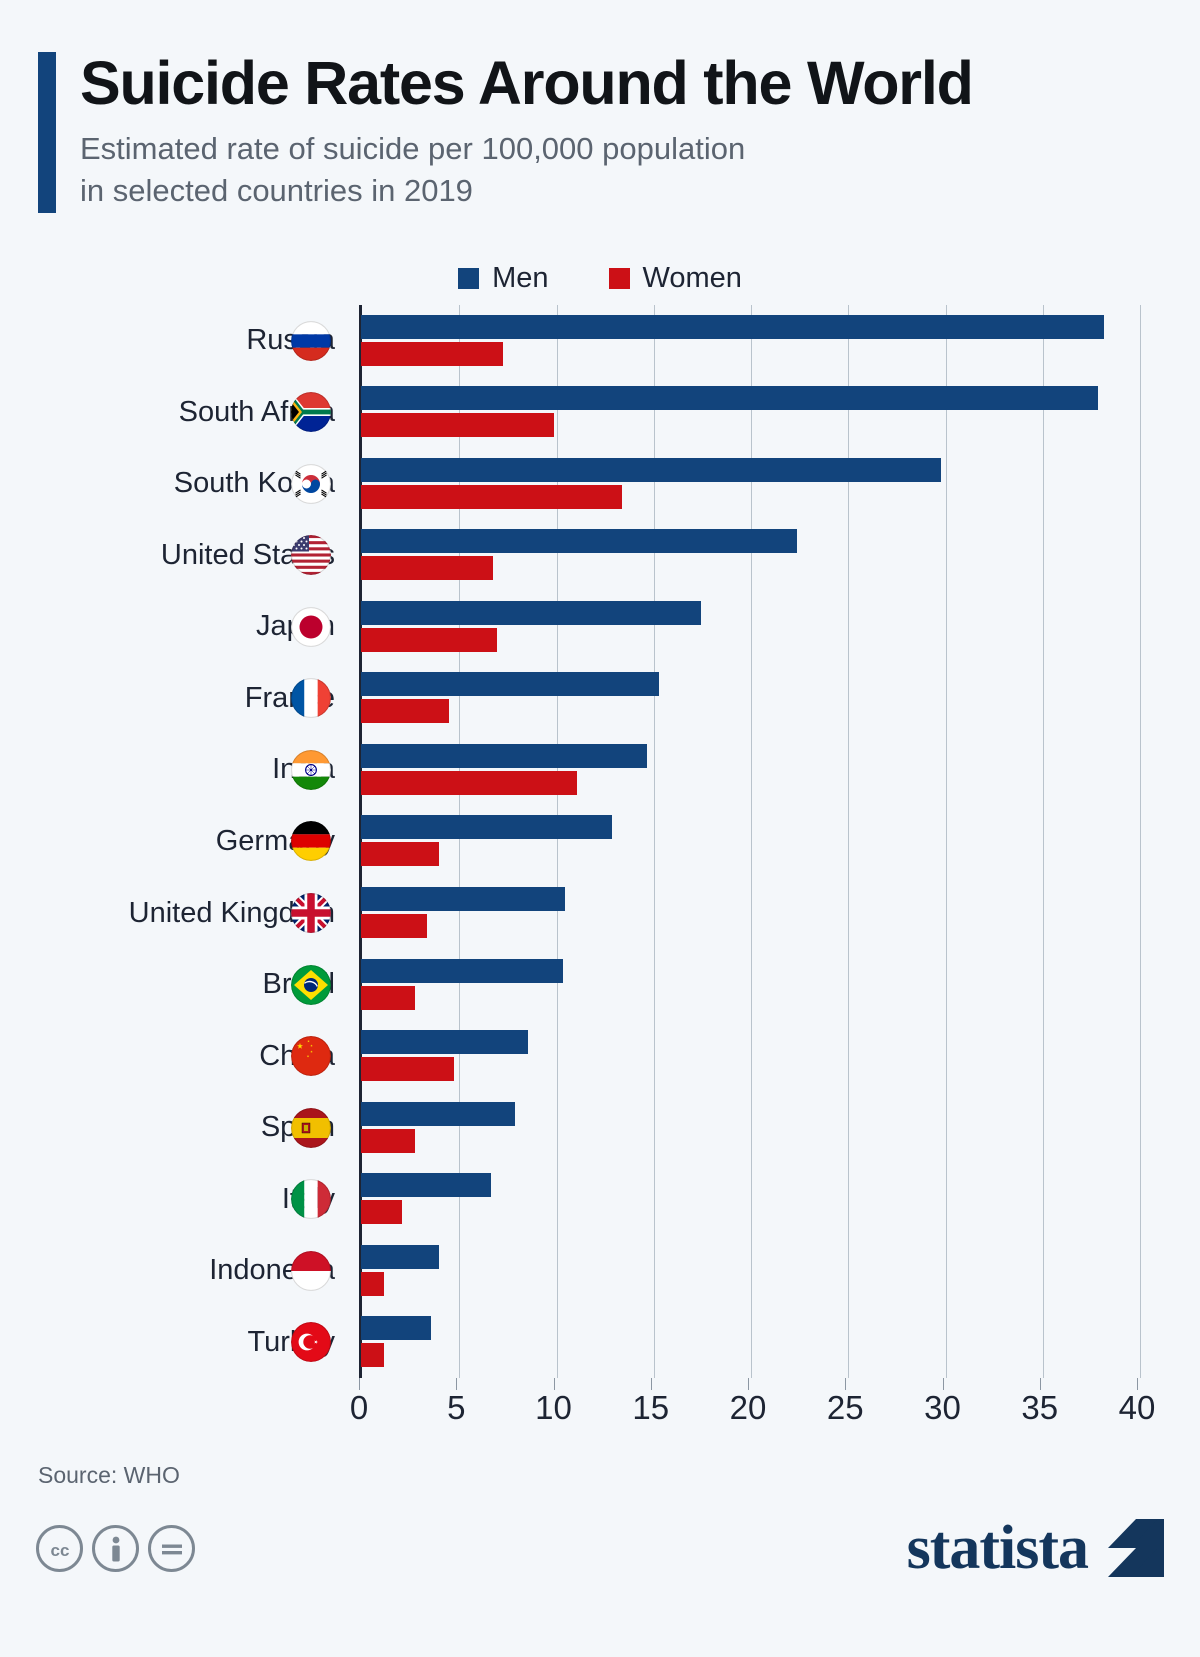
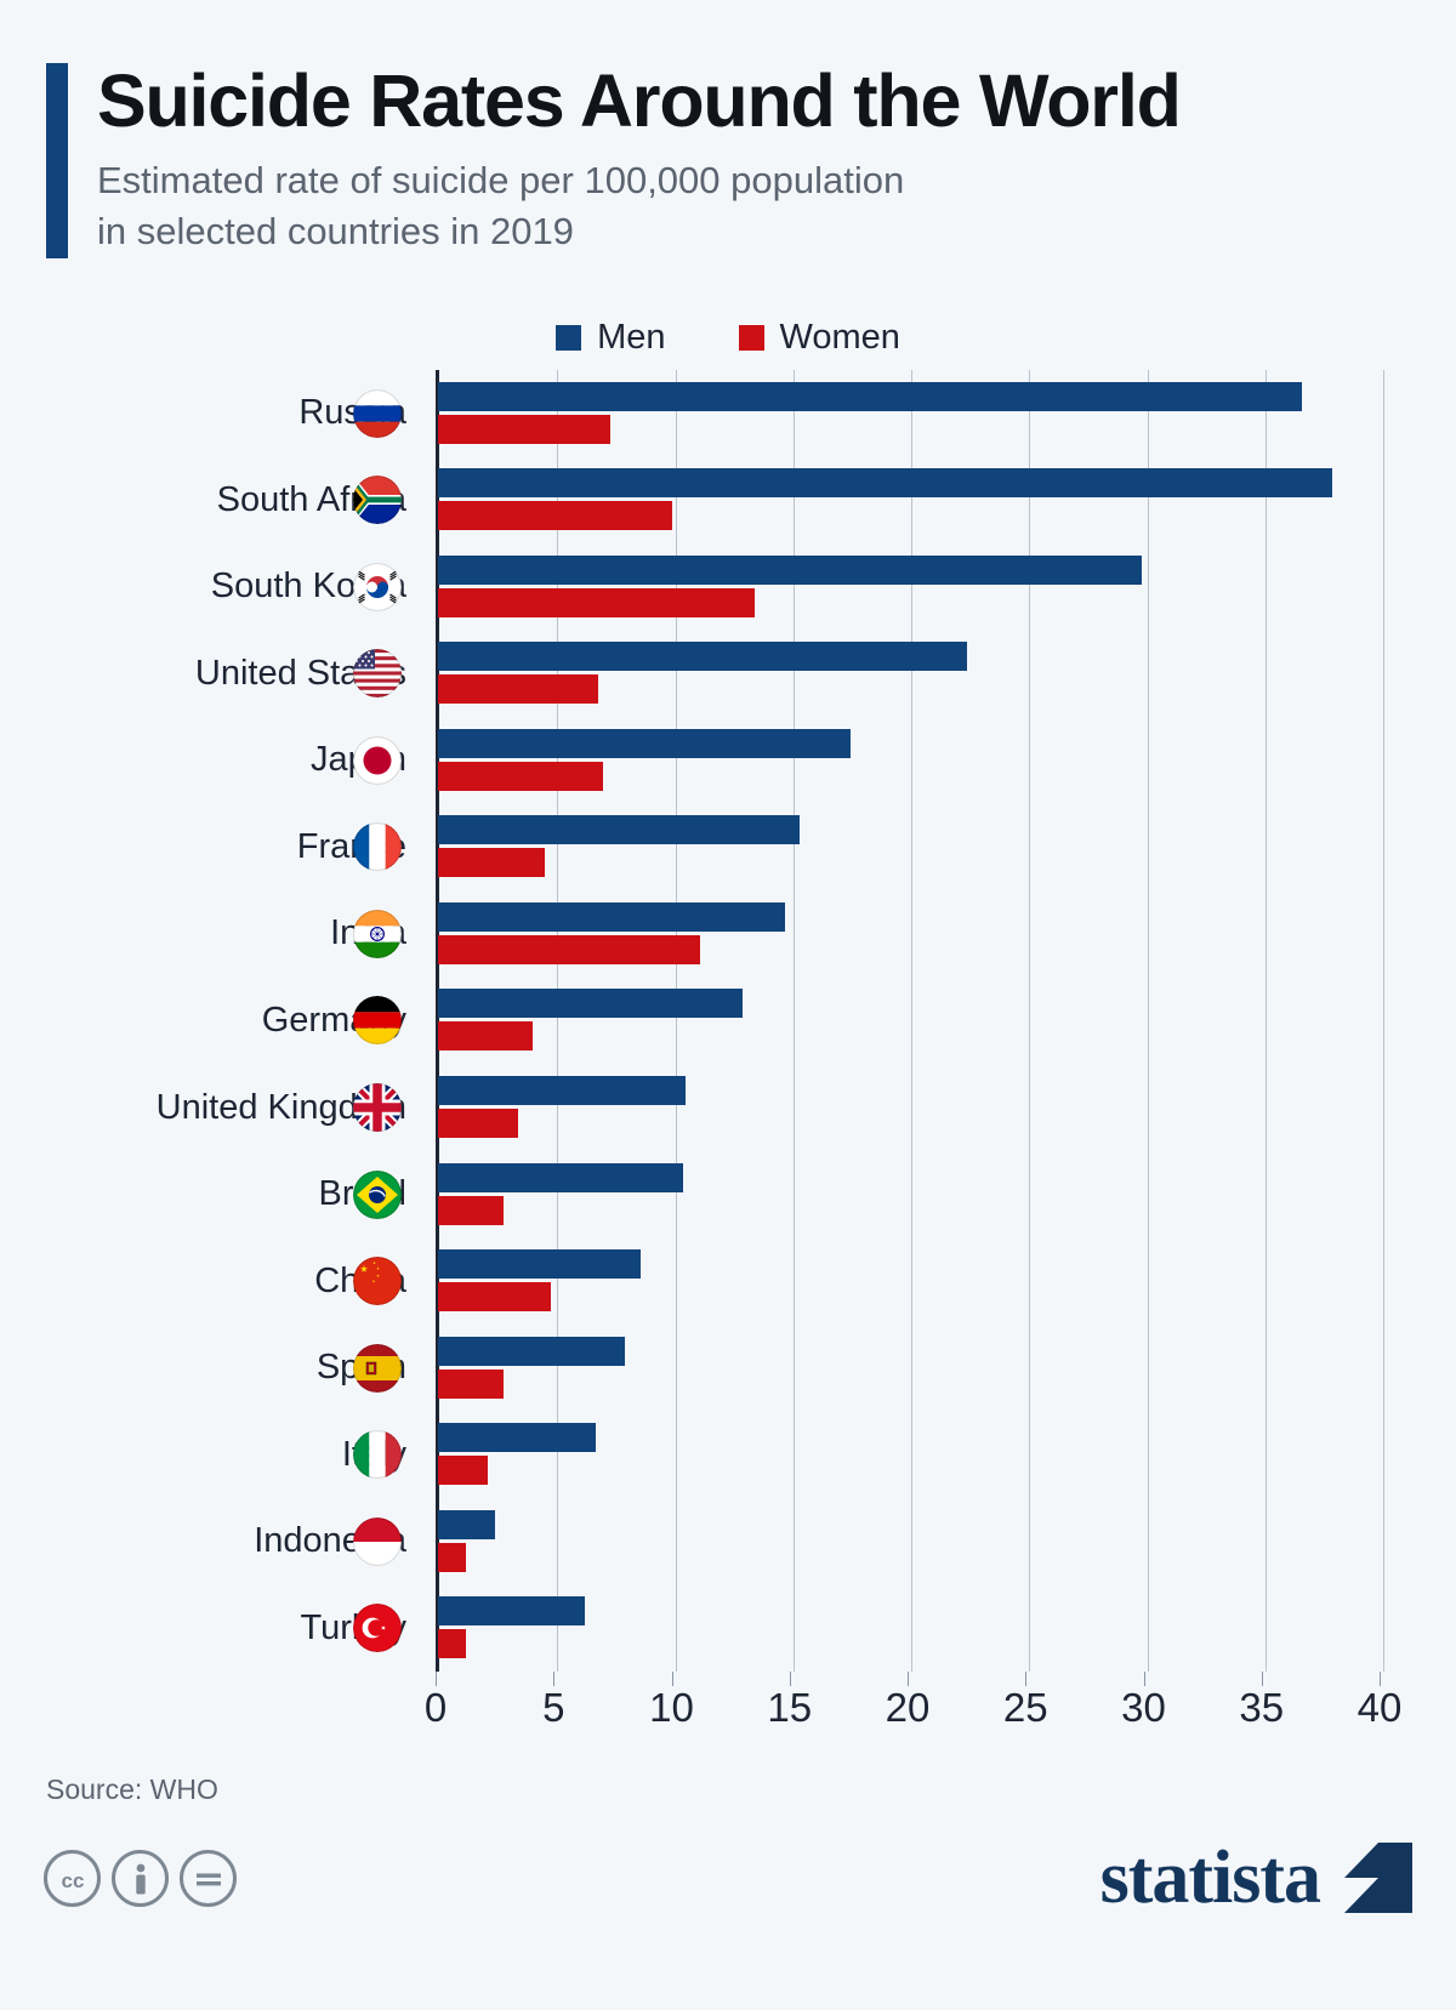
Men/Russia: 38.2 -> 36.6
Men/Indonesia: 4.0 -> 2.4
Men/Turkey: 3.6 -> 6.2
